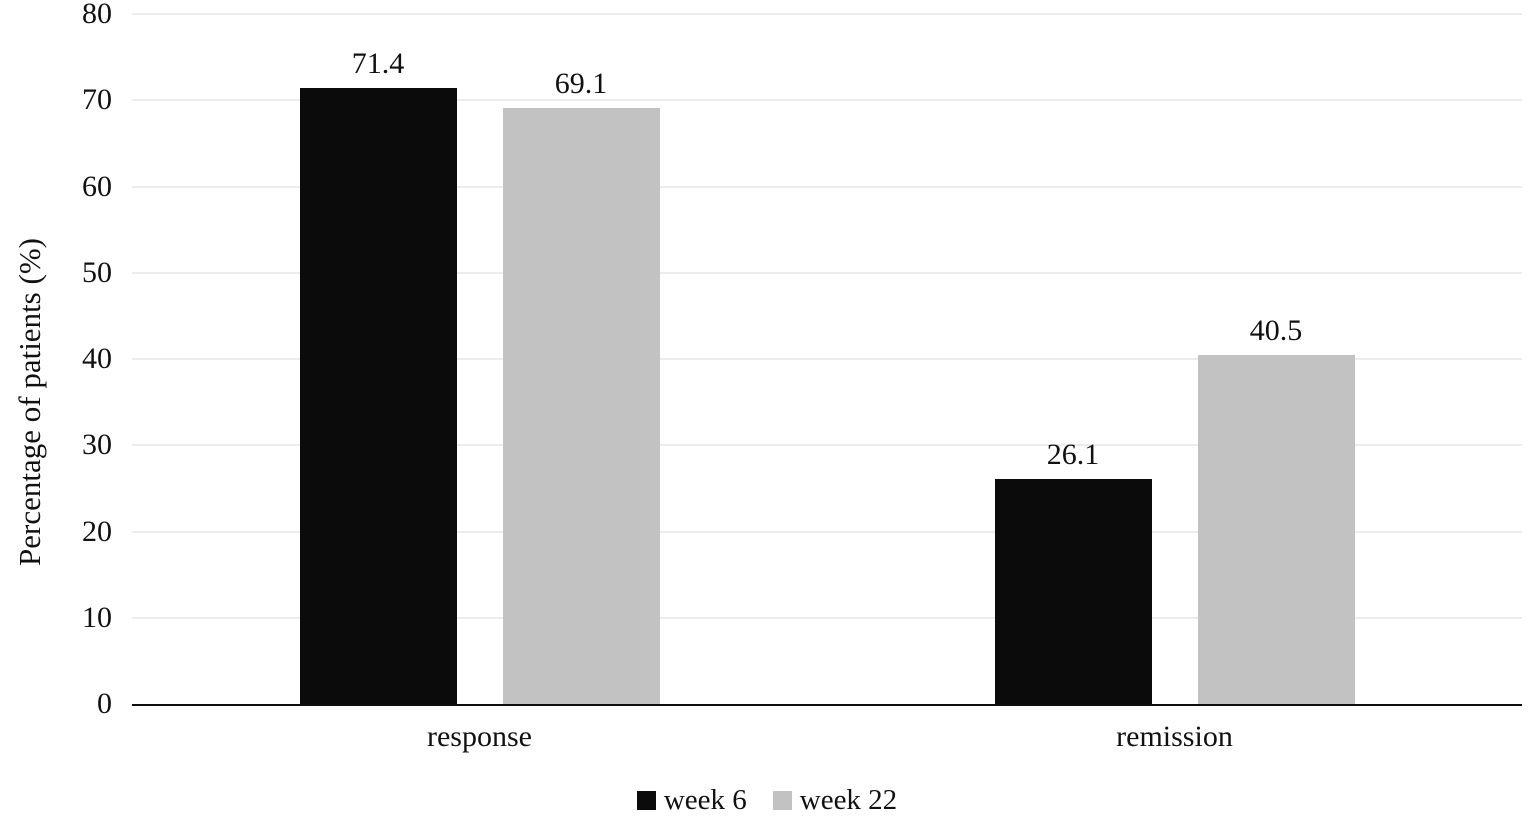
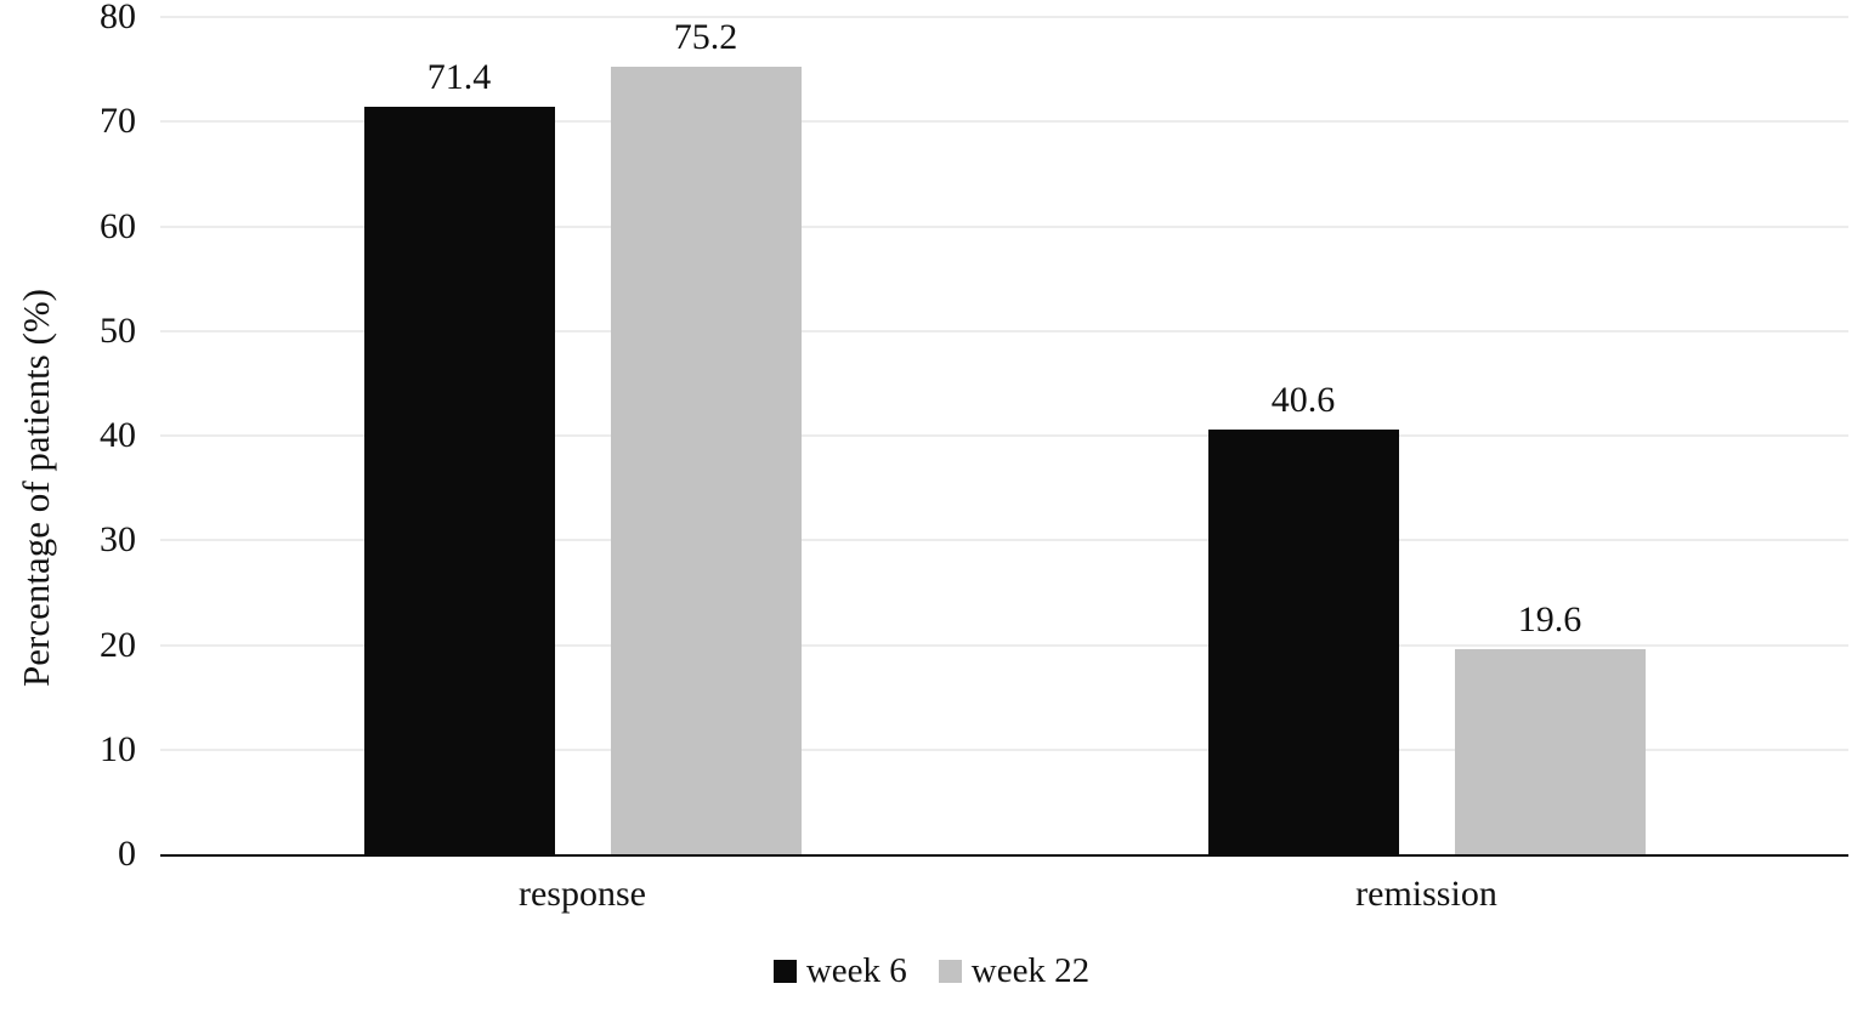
week 22/response: 69.1 -> 75.2
week 6/remission: 26.1 -> 40.6
week 22/remission: 40.5 -> 19.6
